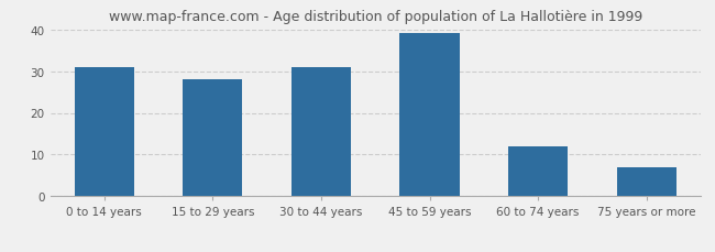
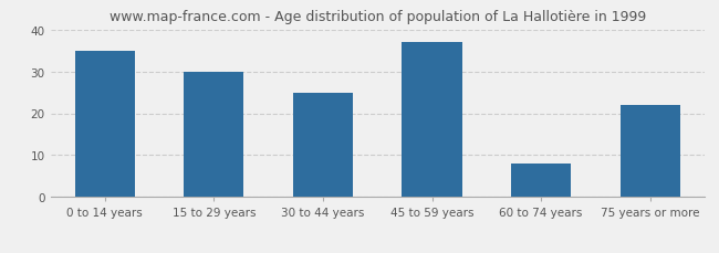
0 to 14 years: 31 -> 35
15 to 29 years: 28 -> 30
30 to 44 years: 31 -> 25
45 to 59 years: 39 -> 37
60 to 74 years: 12 -> 8
75 years or more: 7 -> 22
